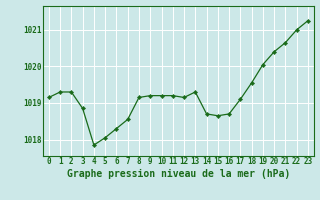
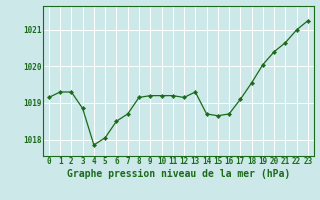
6: 1018.30 -> 1018.50
7: 1018.55 -> 1018.70
